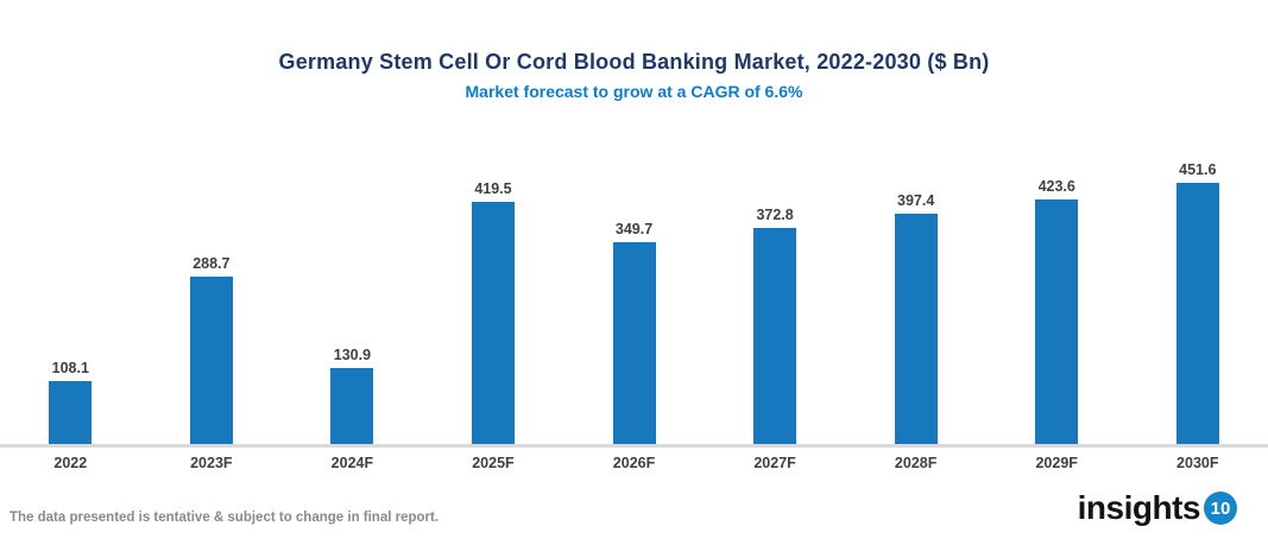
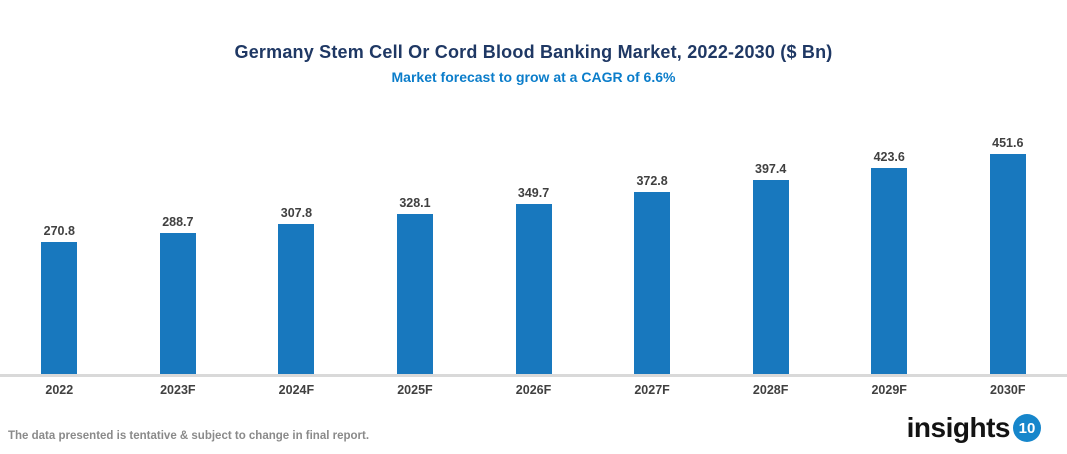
2022: 108.1 -> 270.8
2024F: 130.9 -> 307.8
2025F: 419.5 -> 328.1
